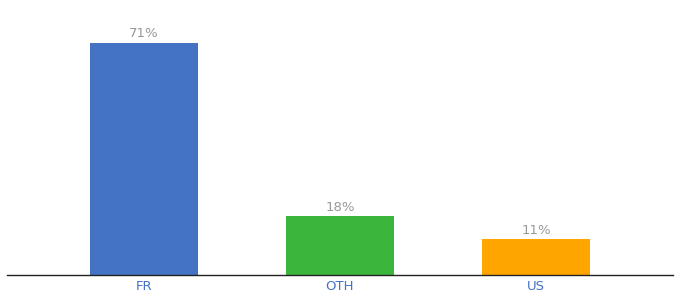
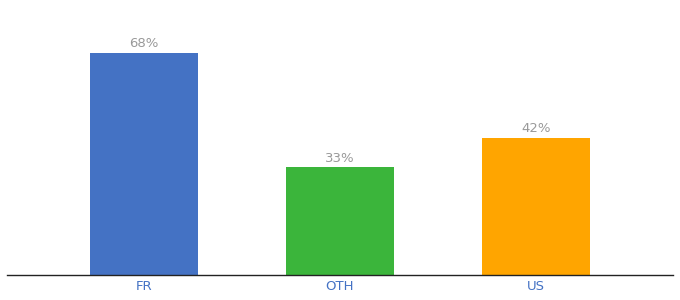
FR: 71% -> 68%
OTH: 18% -> 33%
US: 11% -> 42%
